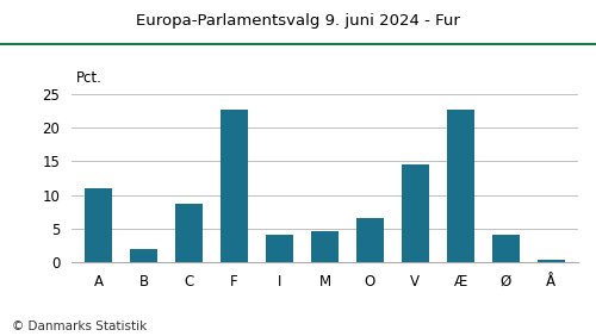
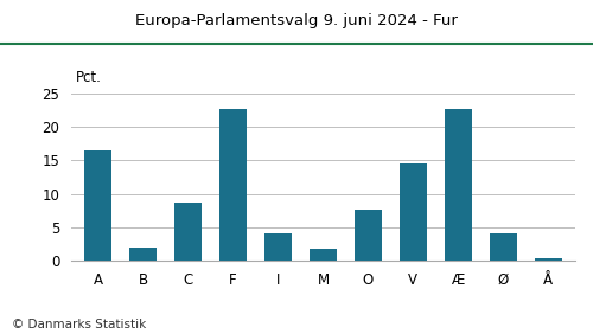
A: 11.0 -> 16.4
M: 4.6 -> 1.8
O: 6.6 -> 7.6
